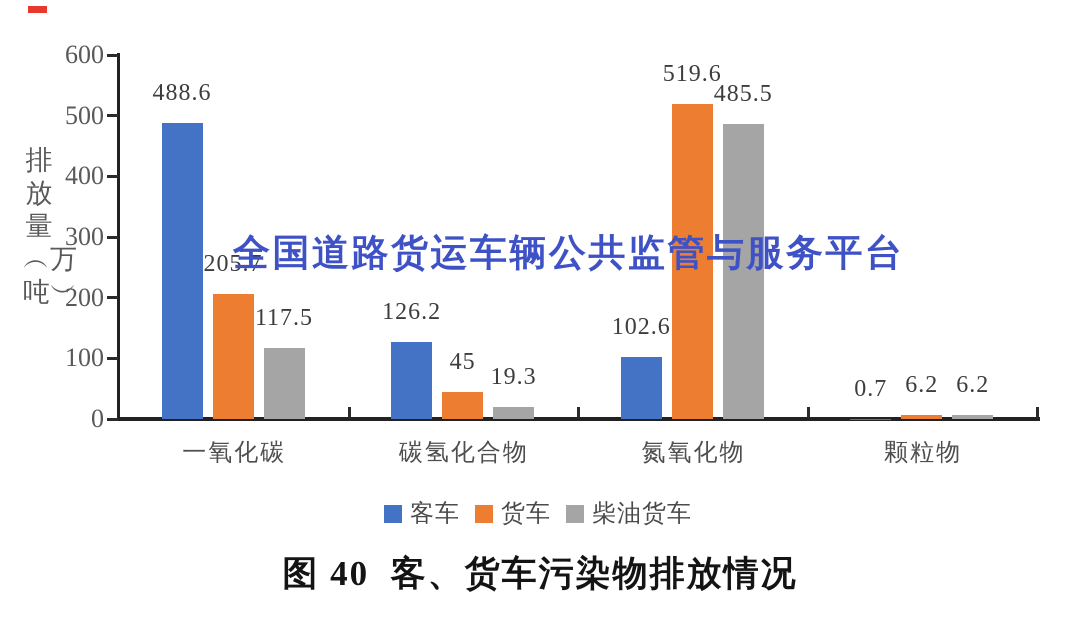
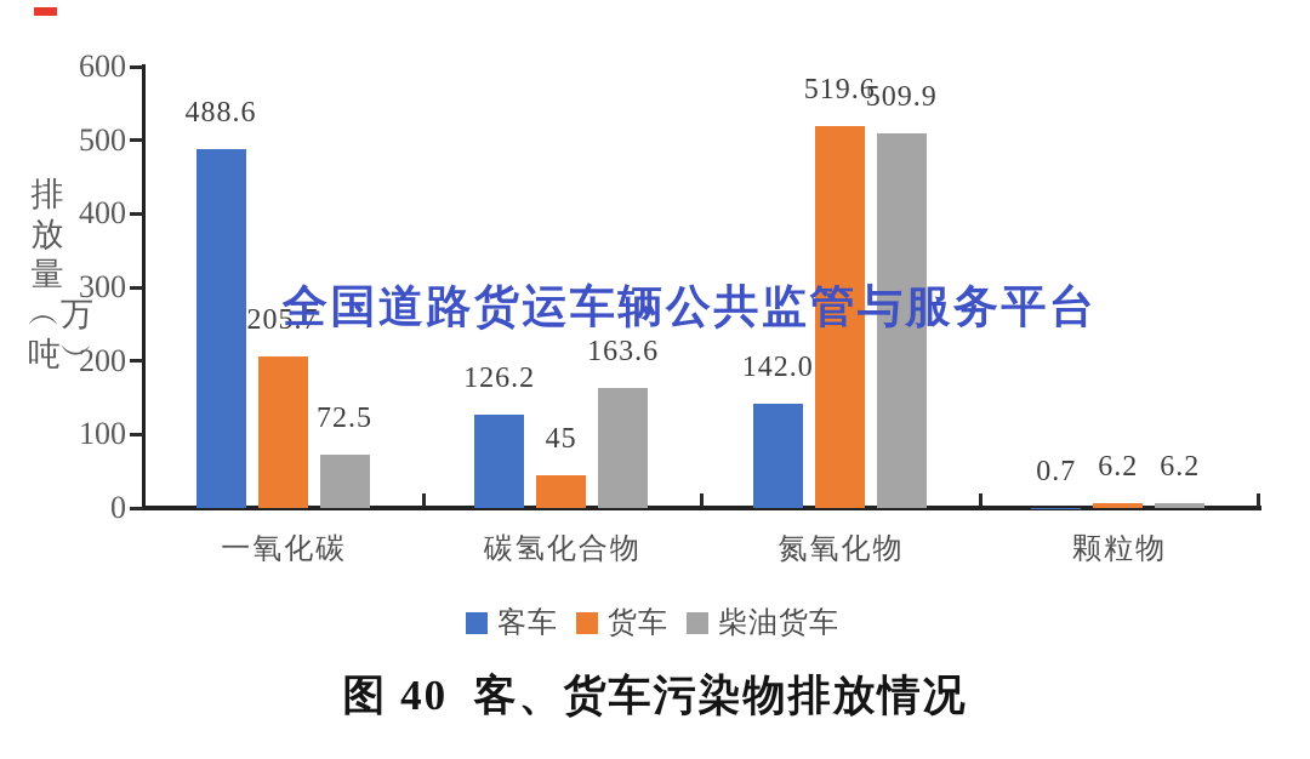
柴油货车/一氧化碳: 117.5 -> 72.5
柴油货车/碳氢化合物: 19.3 -> 163.6
客车/氮氧化物: 102.6 -> 142.0
柴油货车/氮氧化物: 485.5 -> 509.9
